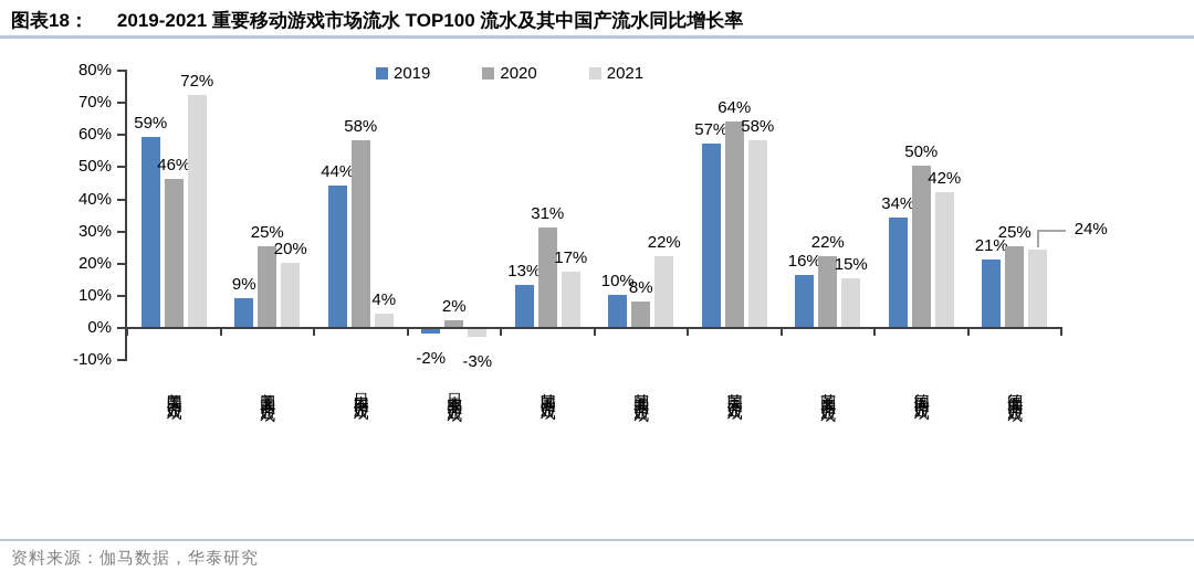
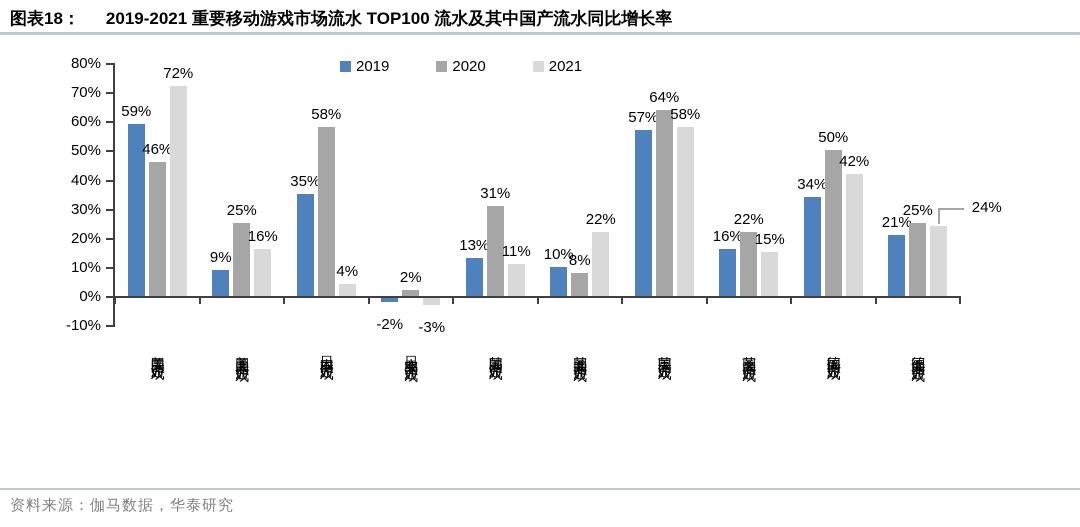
2021/美国非国产游戏: 20% -> 16%
2019/日本国产游戏: 44% -> 35%
2021/韩国国产游戏: 17% -> 11%
